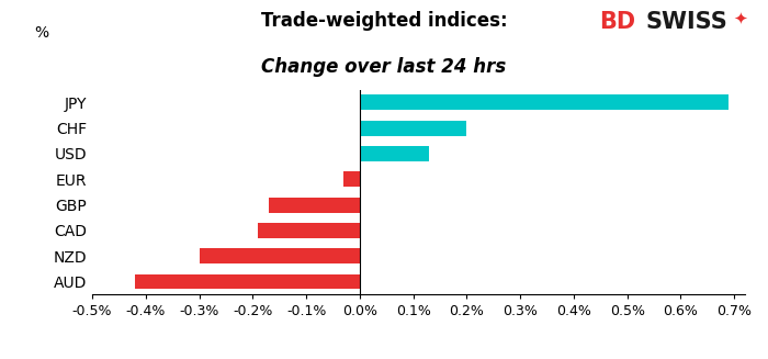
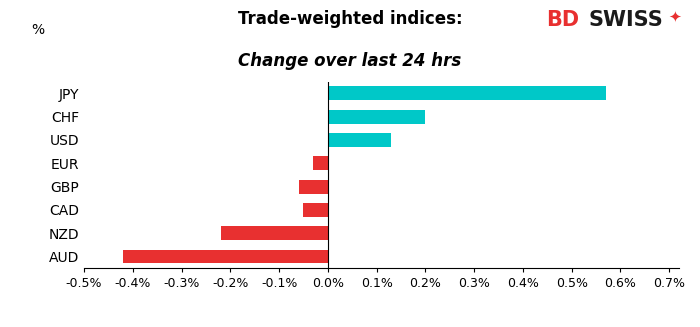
JPY: 0.69% -> 0.57%
GBP: -0.17% -> -0.06%
CAD: -0.19% -> -0.05%
NZD: -0.30% -> -0.22%
